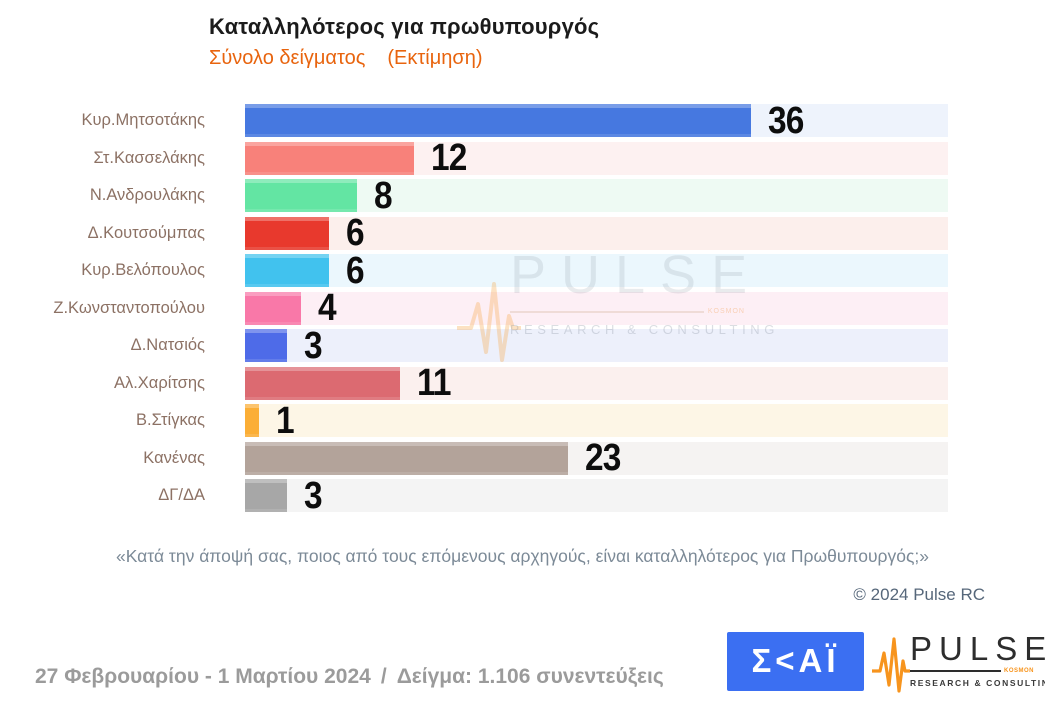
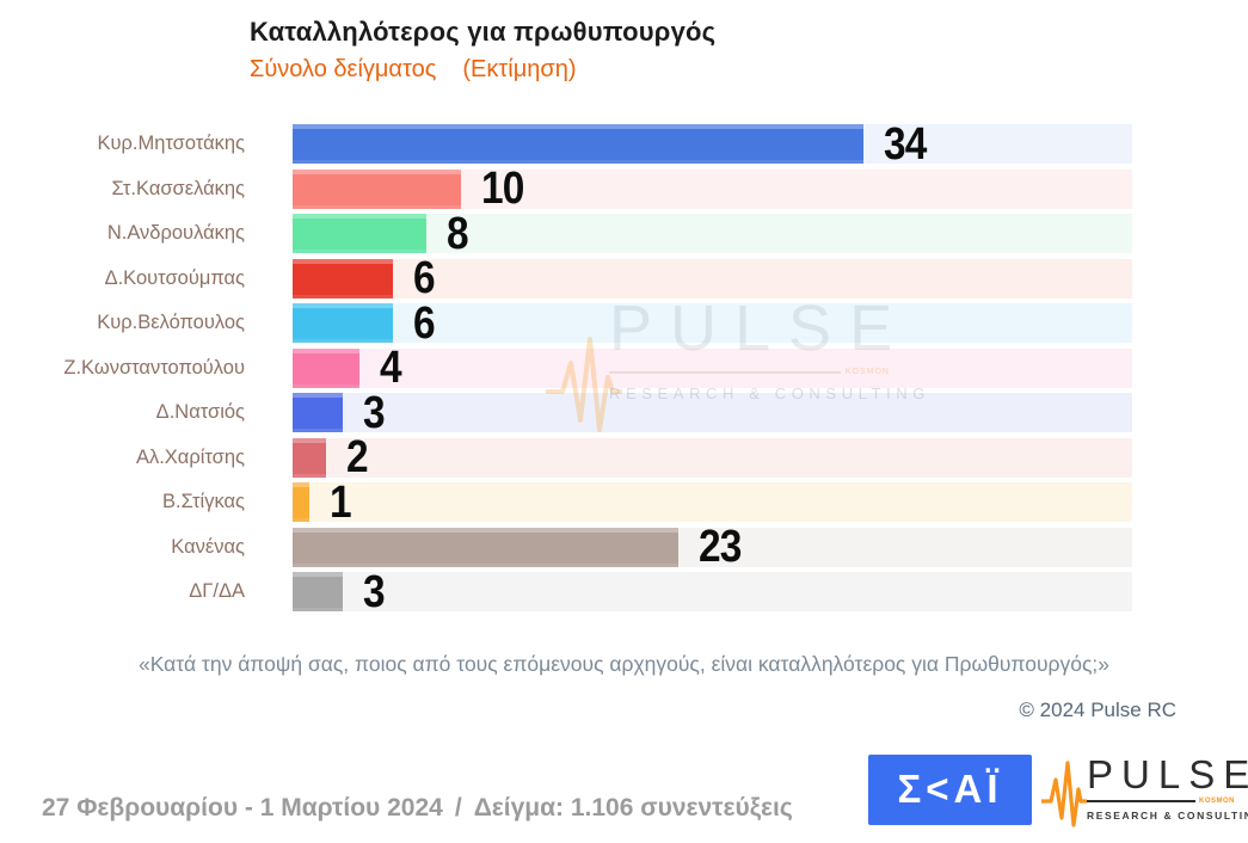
Κυρ.Μητσοτάκης: 36 -> 34
Στ.Κασσελάκης: 12 -> 10
Αλ.Χαρίτσης: 11 -> 2
